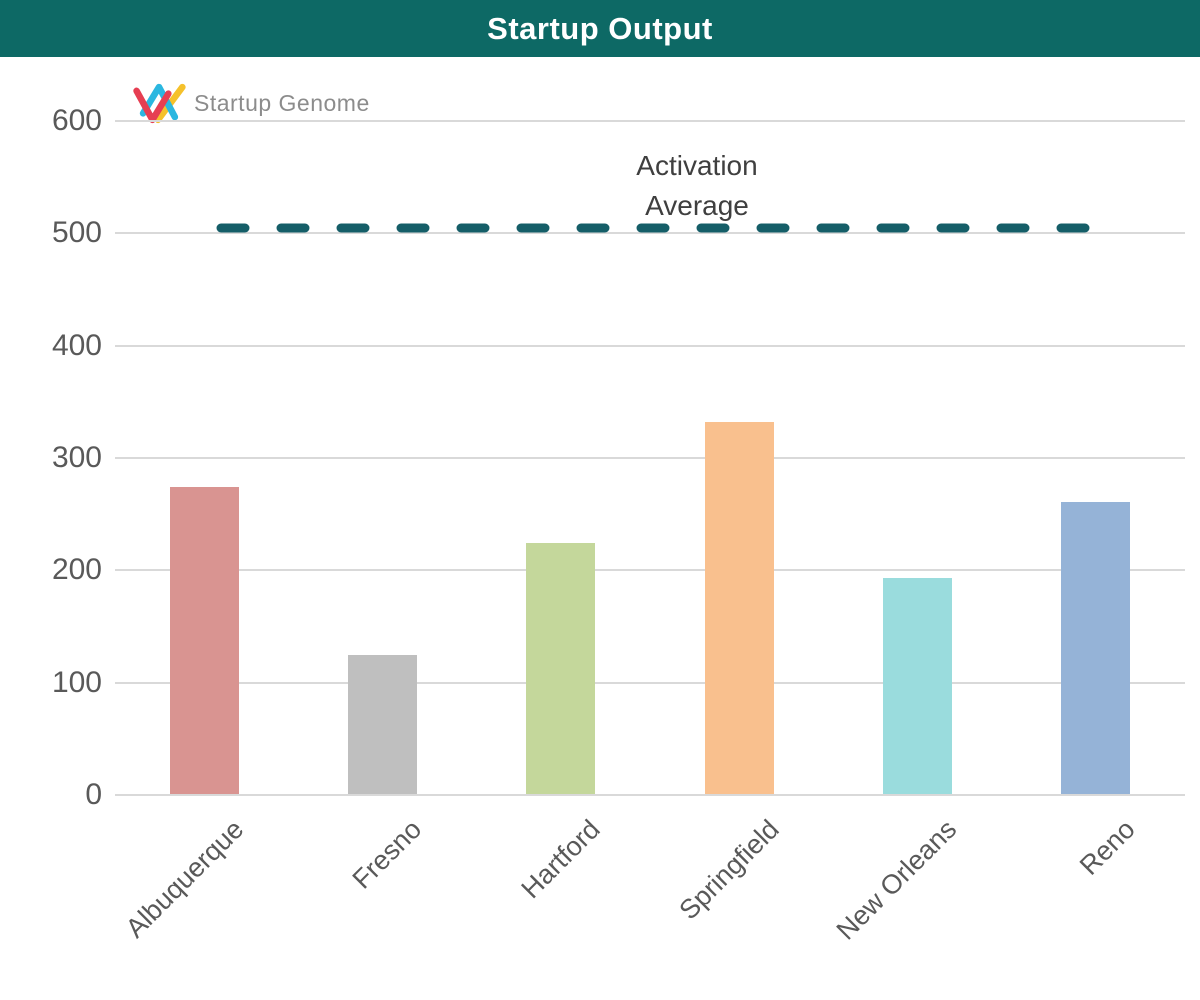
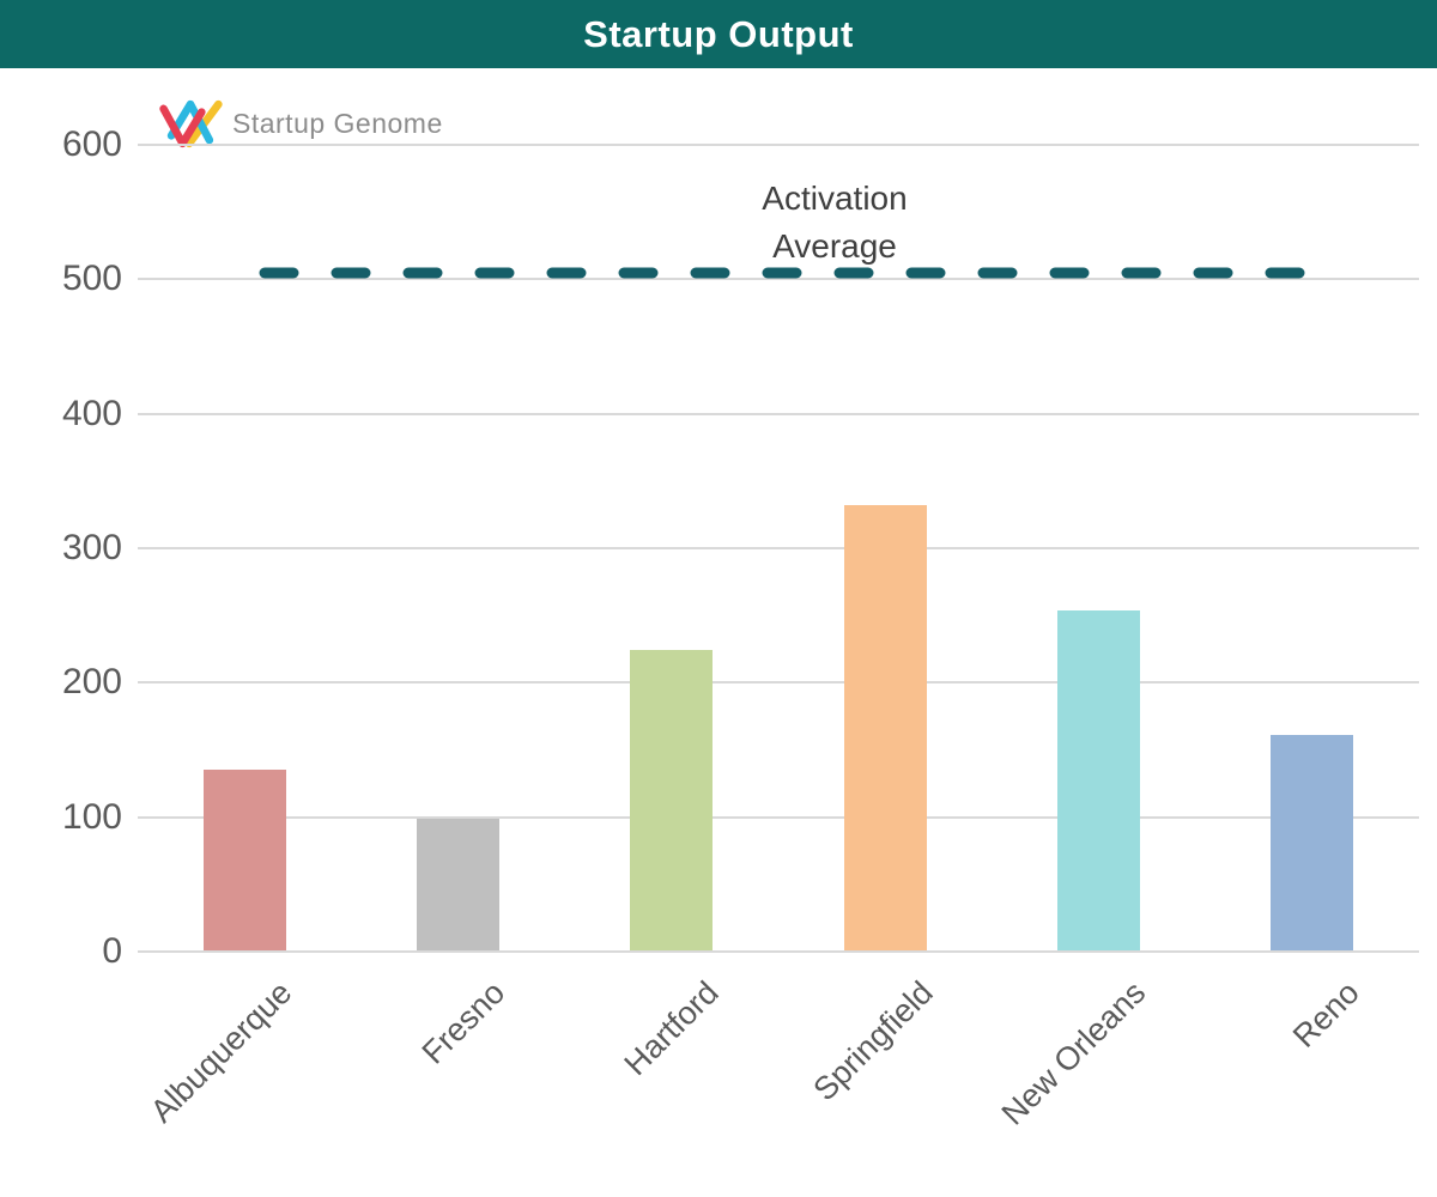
Albuquerque: 274 -> 135
Fresno: 125 -> 99
New Orleans: 193 -> 254
Reno: 261 -> 161
